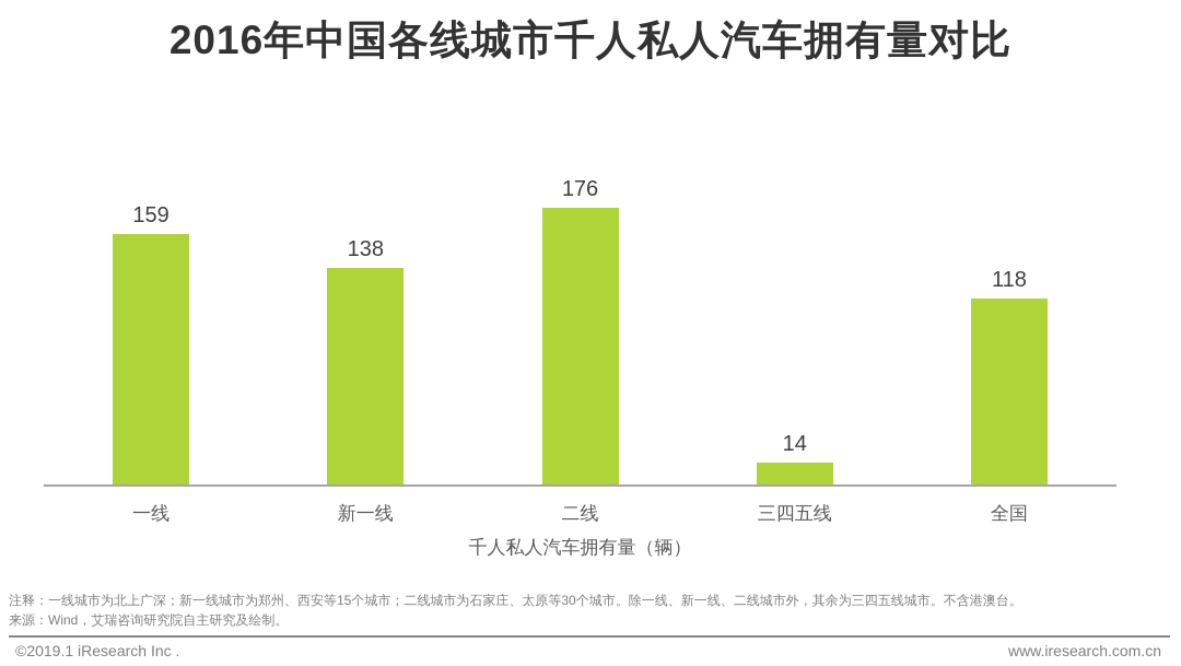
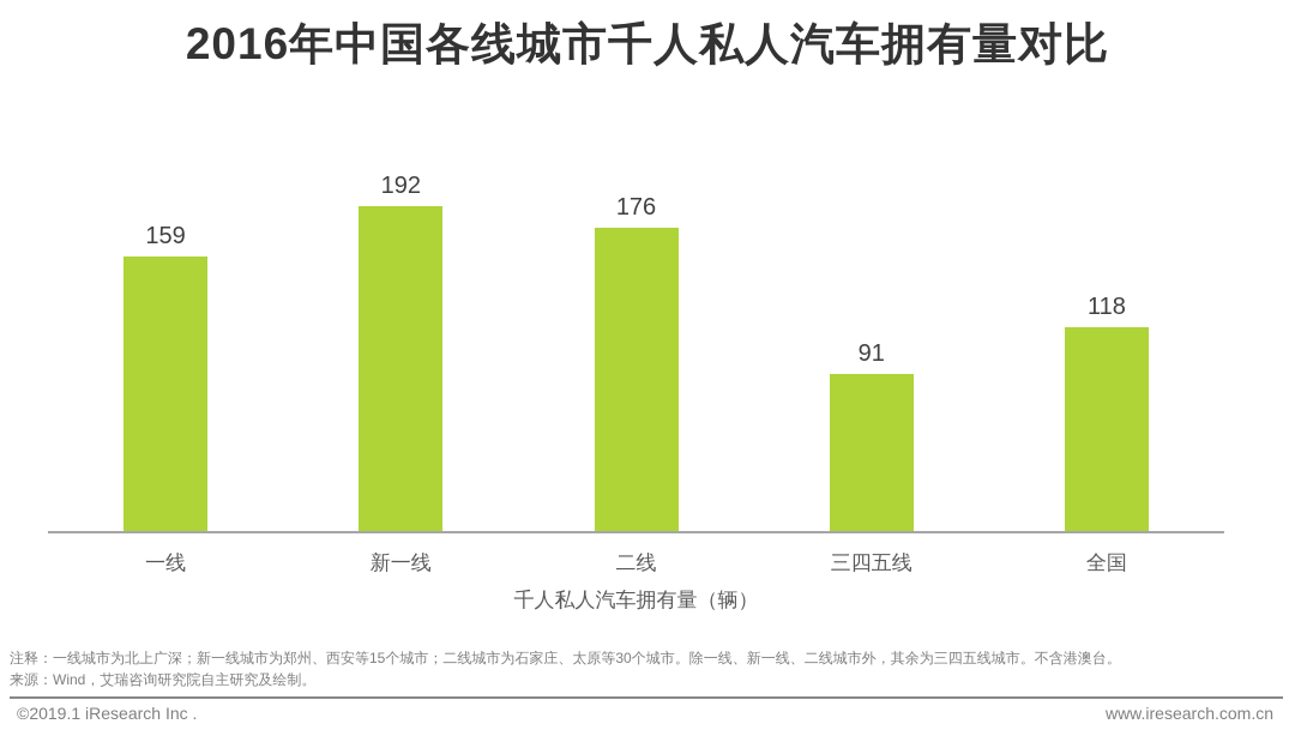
新一线: 138 -> 192
三四五线: 14 -> 91
